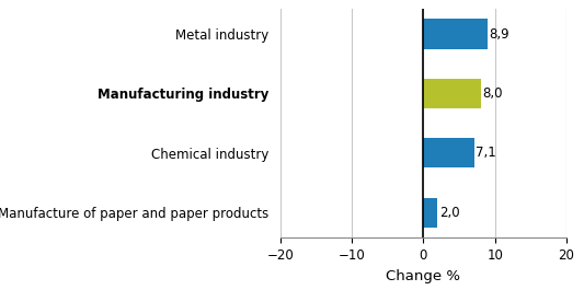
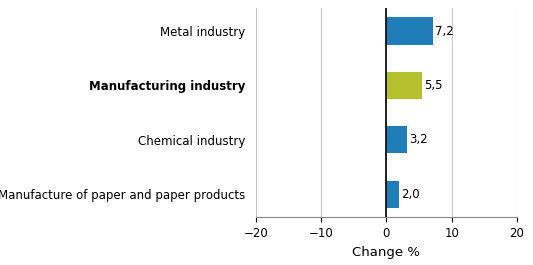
Metal industry: 8,9 -> 7,2
Manufacturing industry: 8,0 -> 5,5
Chemical industry: 7,1 -> 3,2
